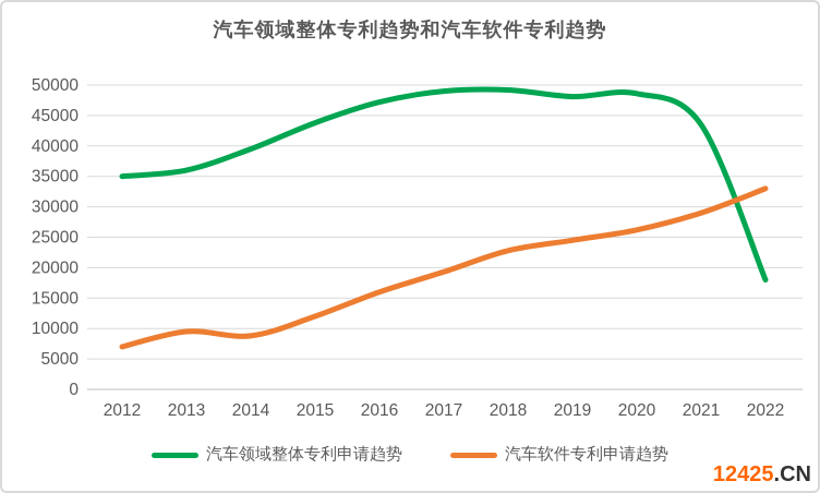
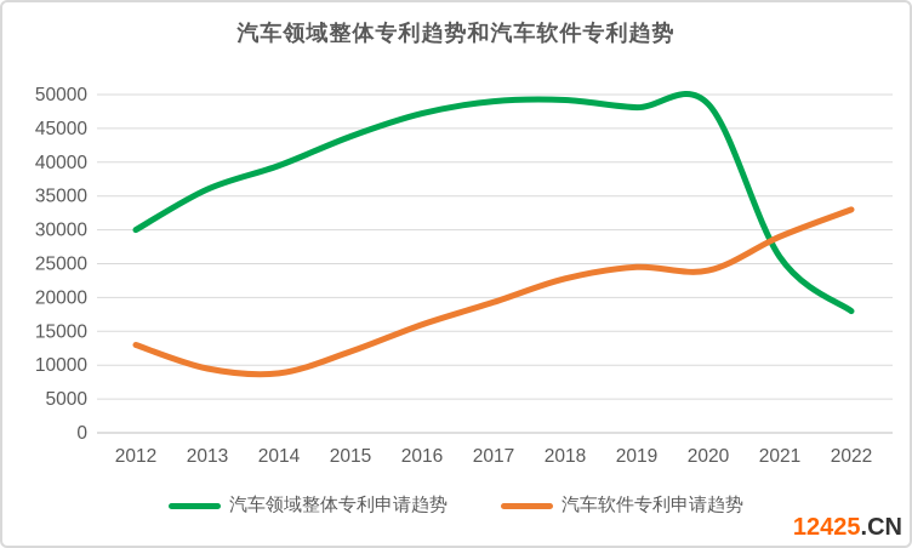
汽车领域整体专利申请趋势/2012: 35000 -> 30000
汽车软件专利申请趋势/2012: 7000 -> 13000
汽车软件专利申请趋势/2020: 26000 -> 24000
汽车领域整体专利申请趋势/2021: 44000 -> 26000
